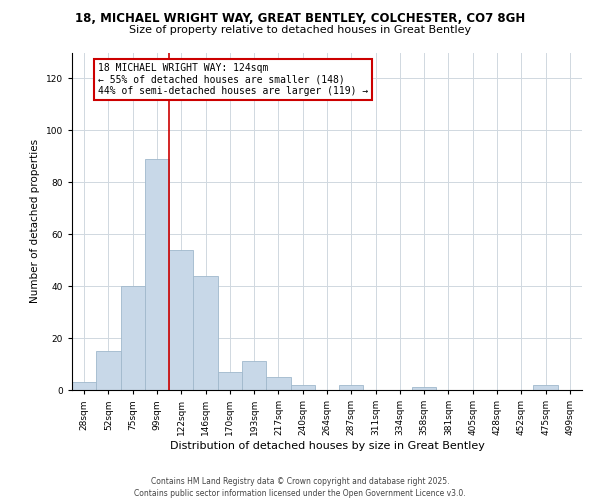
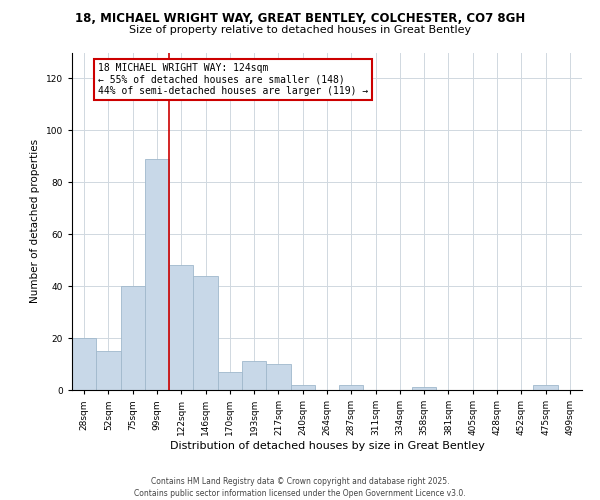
28sqm: 3 -> 20
122sqm: 54 -> 48
217sqm: 5 -> 10
